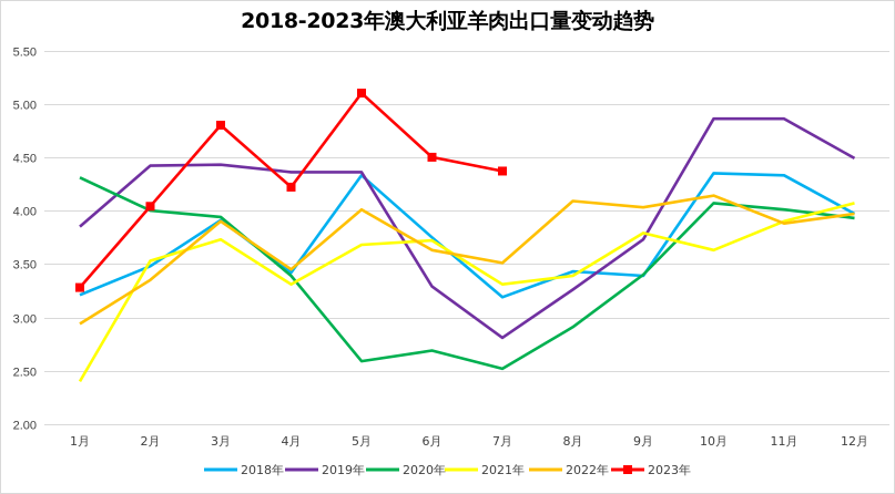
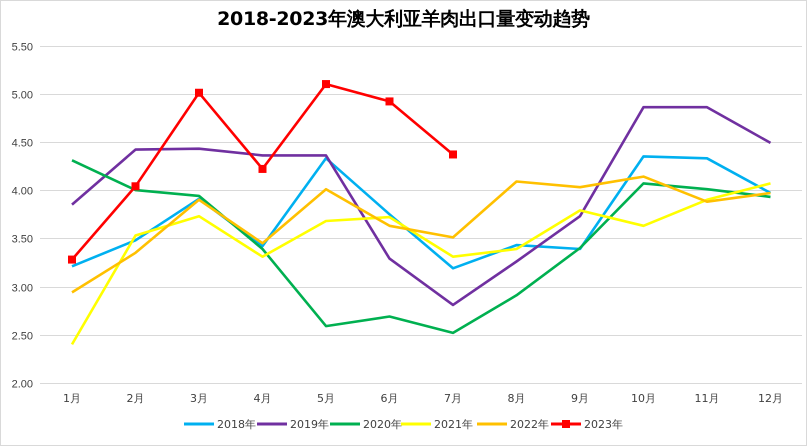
2023年/3月: 4.8 -> 5.0
2023年/6月: 4.5 -> 4.9
